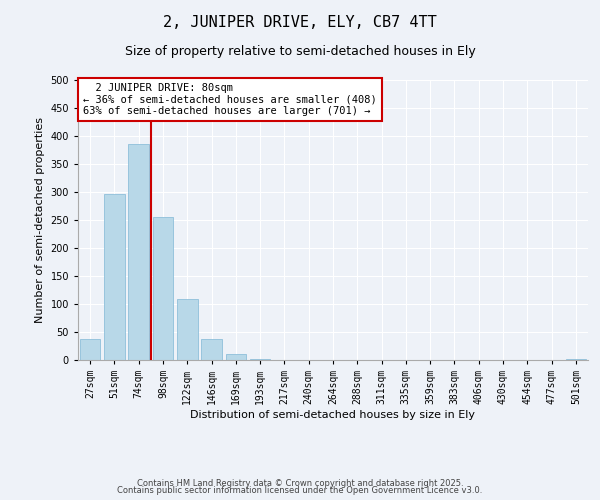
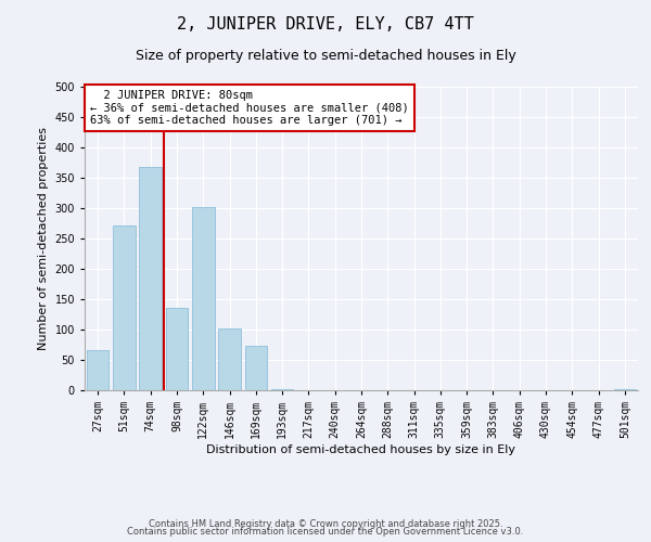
27sqm: 37 -> 66
51sqm: 297 -> 272
74sqm: 385 -> 368
98sqm: 256 -> 136
122sqm: 109 -> 302
146sqm: 37 -> 102
169sqm: 10 -> 74
